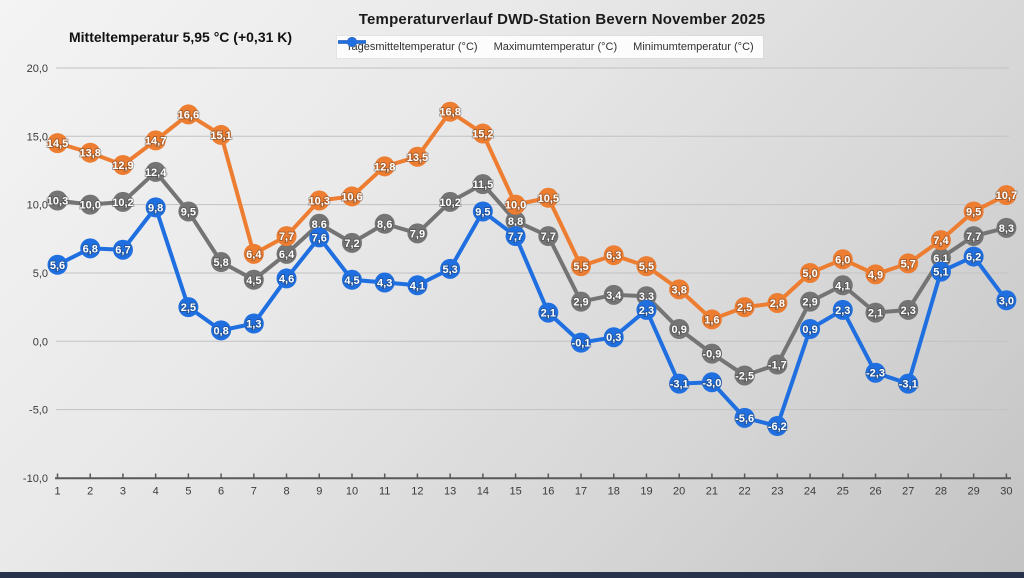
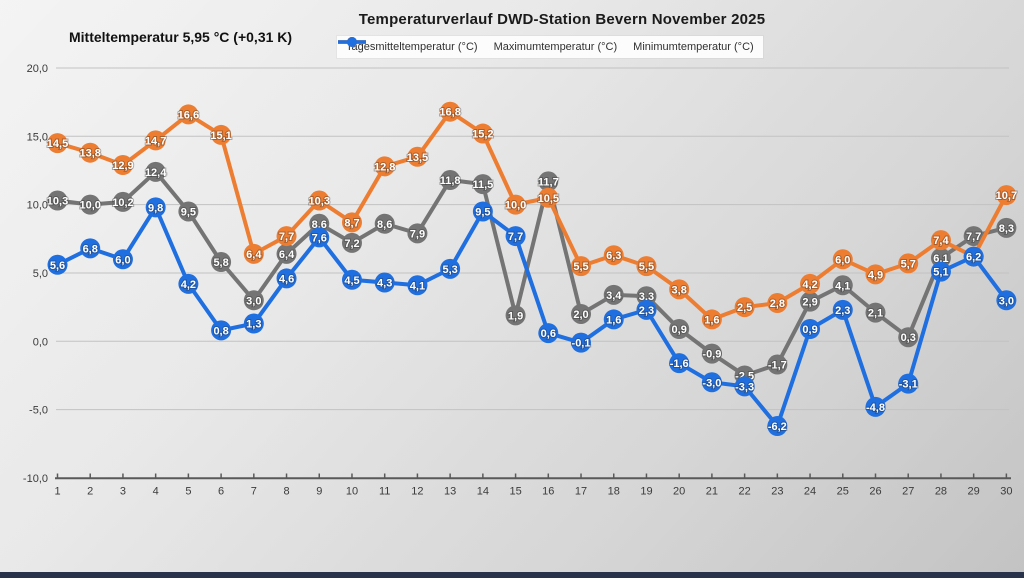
Minimumtemperatur (°C)/3: 6,7 -> 6,0
Minimumtemperatur (°C)/5: 2,5 -> 4,2
Tagesmitteltemperatur (°C)/7: 4,5 -> 3,0
Maximumtemperatur (°C)/10: 10,6 -> 8,7
Tagesmitteltemperatur (°C)/13: 10,2 -> 11,8
Tagesmitteltemperatur (°C)/15: 8,8 -> 1,9
Tagesmitteltemperatur (°C)/16: 7,7 -> 11,7
Minimumtemperatur (°C)/16: 2,1 -> 0,6
Tagesmitteltemperatur (°C)/17: 2,9 -> 2,0
Minimumtemperatur (°C)/18: 0,3 -> 1,6
Minimumtemperatur (°C)/20: -3,1 -> -1,6
Minimumtemperatur (°C)/22: -5,6 -> -3,3
Maximumtemperatur (°C)/24: 5,0 -> 4,2
Minimumtemperatur (°C)/26: -2,3 -> -4,8
Tagesmitteltemperatur (°C)/27: 2,3 -> 0,3
Maximumtemperatur (°C)/29: 9,5 -> 6,2
